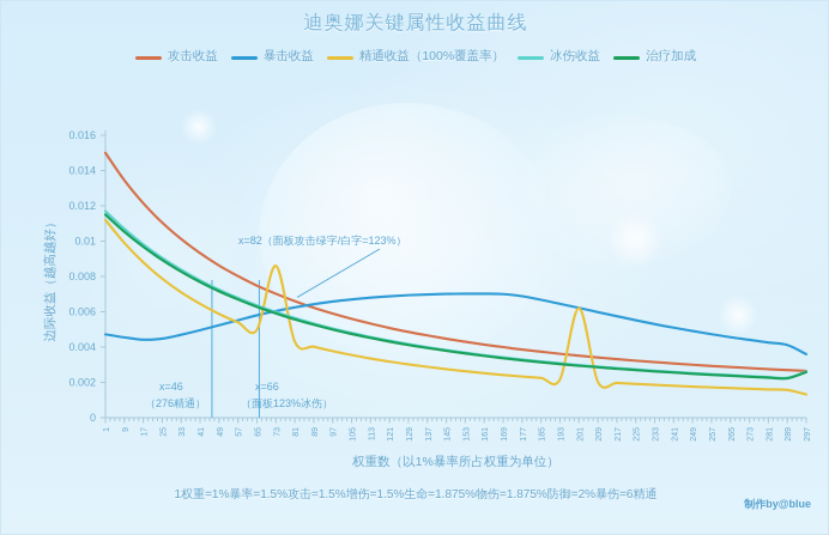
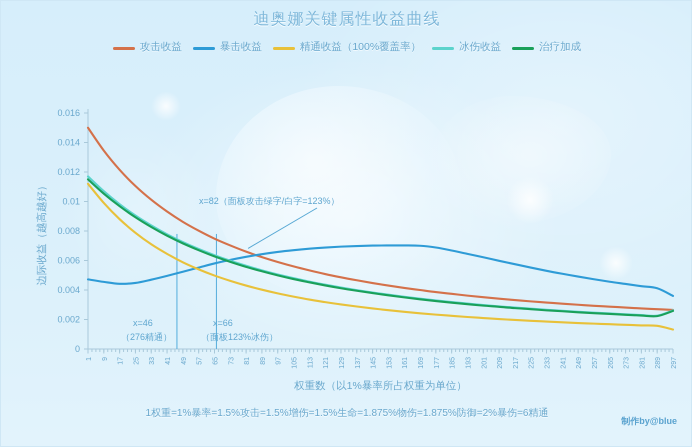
精通收益（100%覆盖率）/73: 0.0086 -> 0.0046
精通收益（100%覆盖率）/201: 0.0062 -> 0.0021
